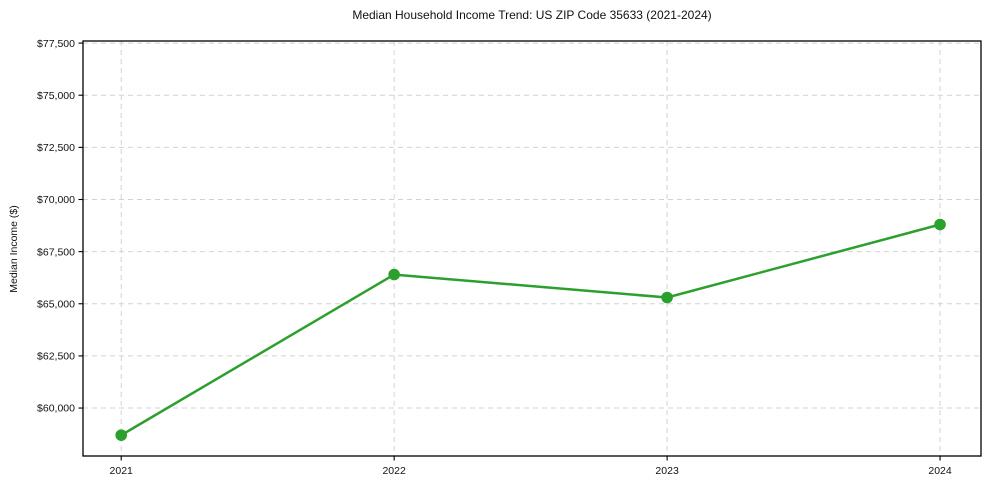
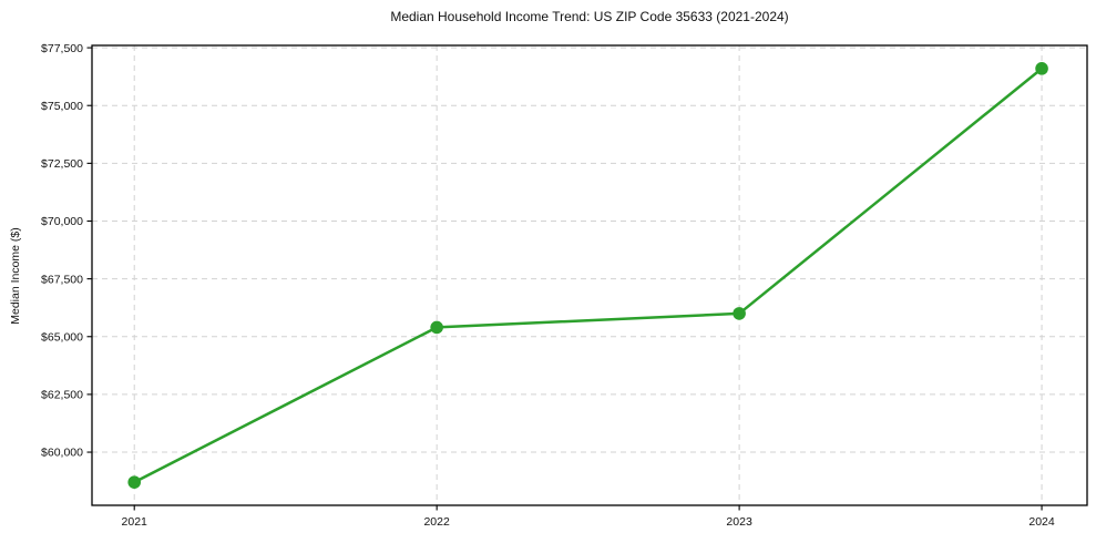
2022: $66400 -> $65400
2023: $65300 -> $66000
2024: $68800 -> $76600
